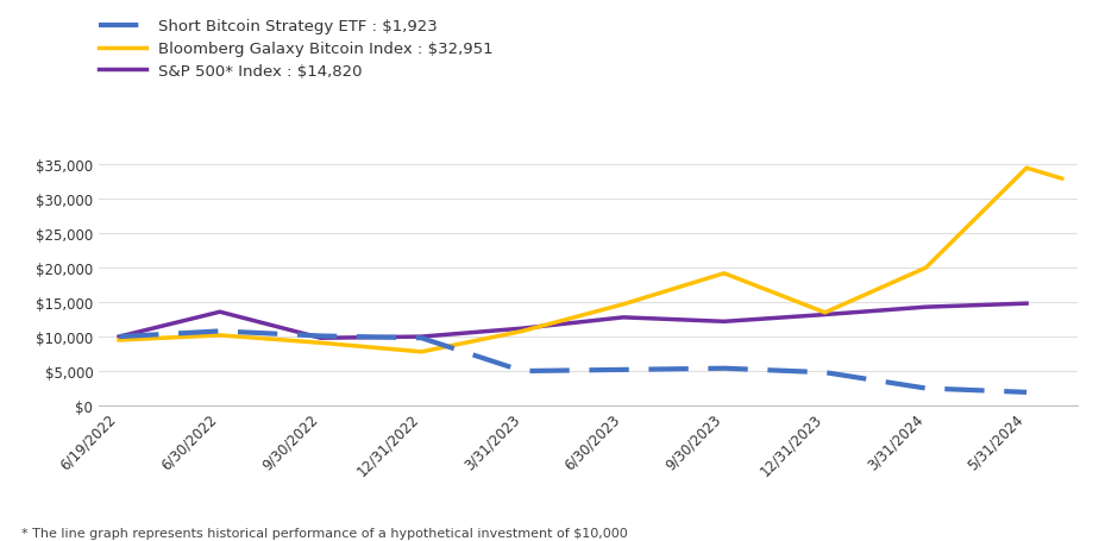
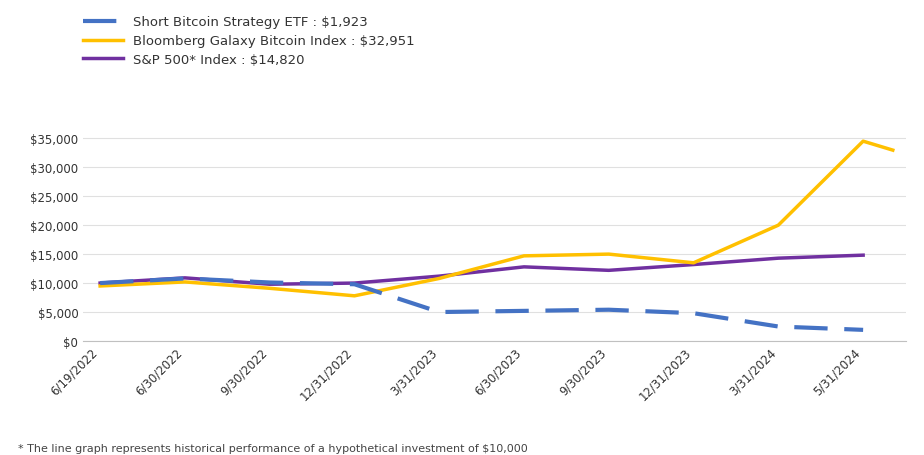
S&P 500* Index : $14,820/6/30/2022: $13,600 -> $10,900
Bloomberg Galaxy Bitcoin Index : $32,951/9/30/2023: $19,200 -> $15,000
